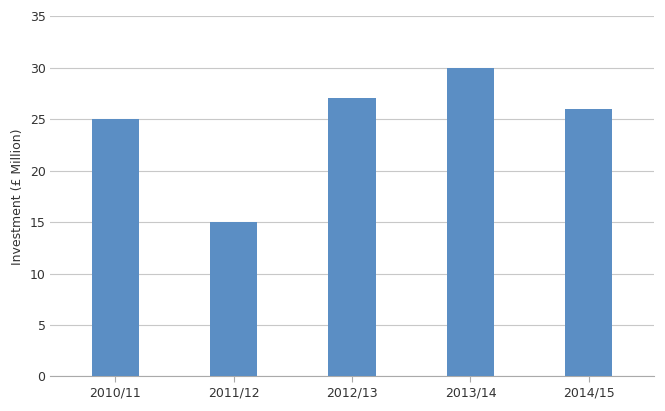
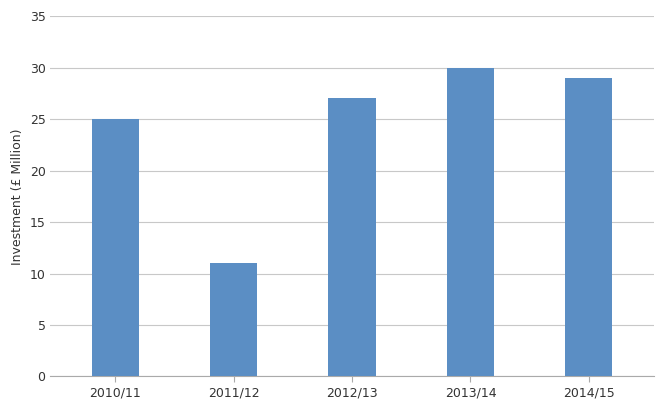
2011/12: 15 -> 11
2014/15: 26 -> 29
